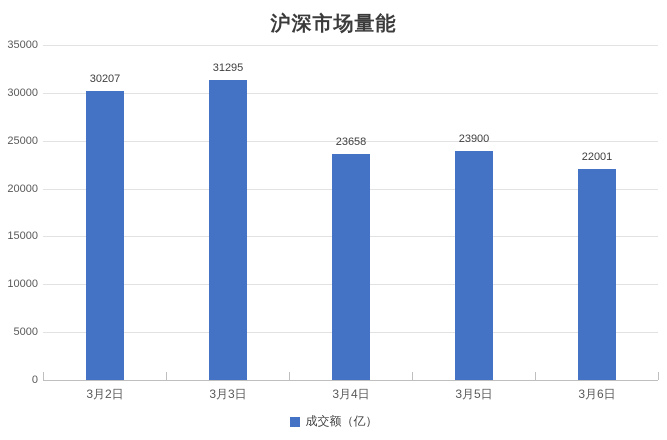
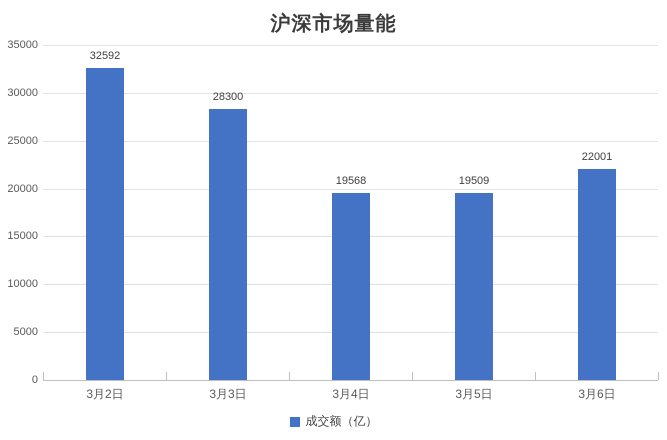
3月2日: 30207 -> 32592
3月3日: 31295 -> 28300
3月4日: 23658 -> 19568
3月5日: 23900 -> 19509
